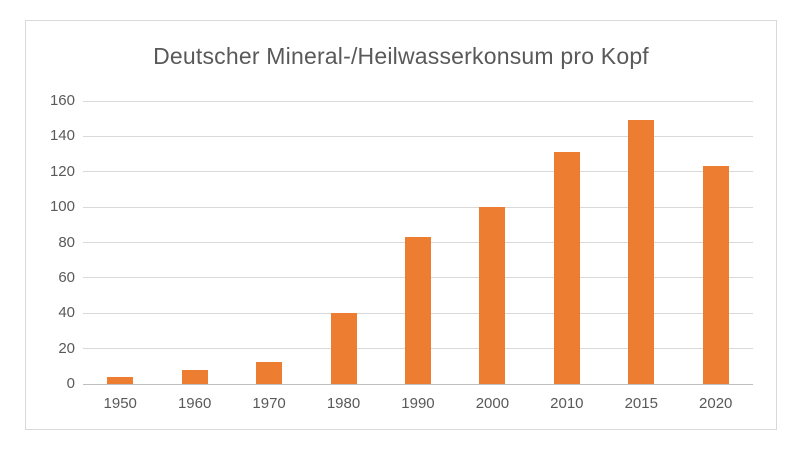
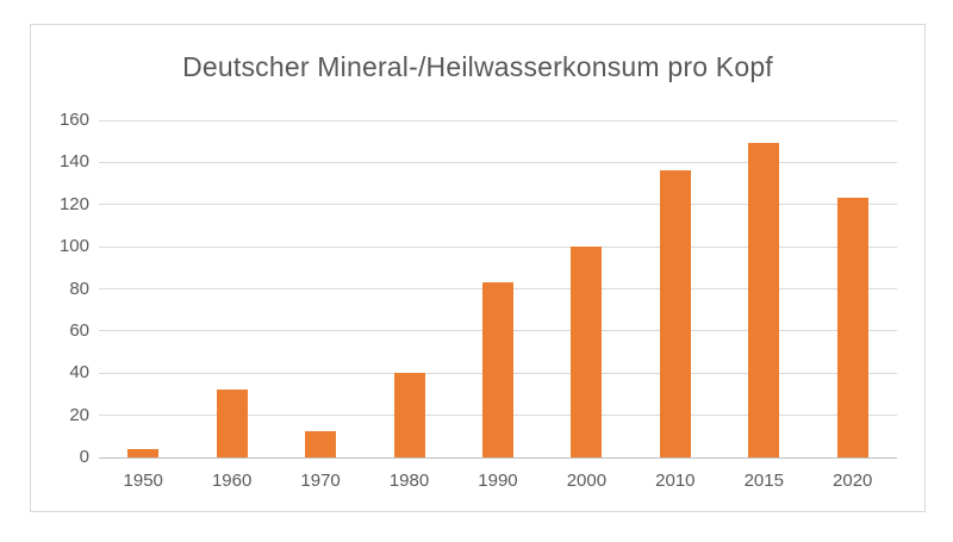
1960: 8 -> 32
2010: 131 -> 136
